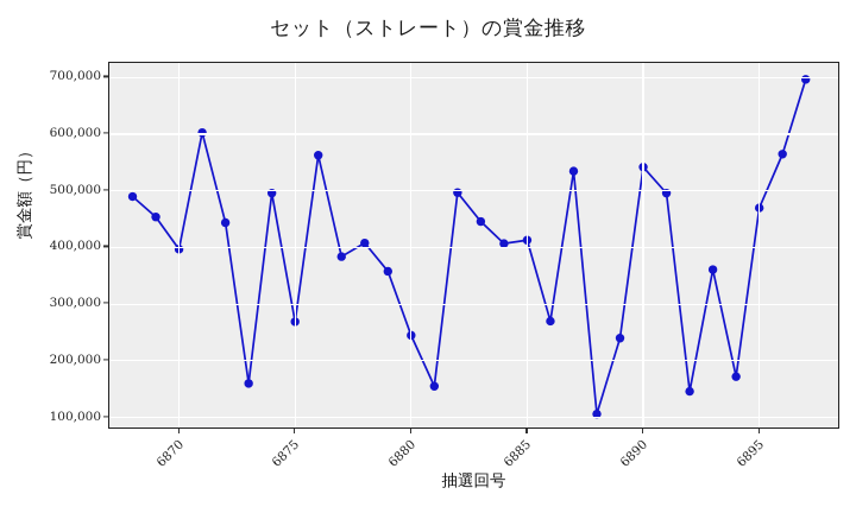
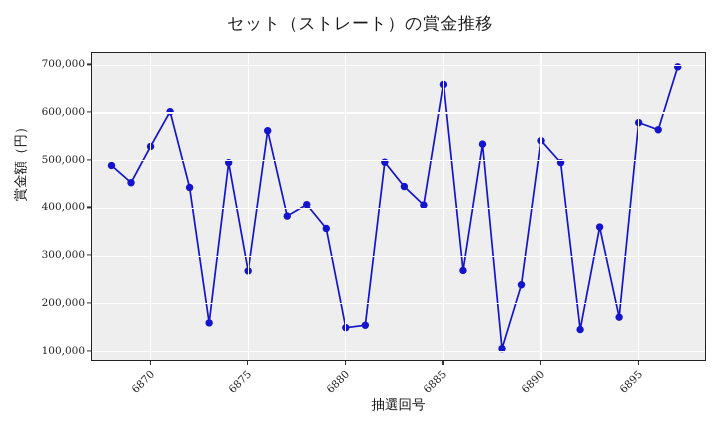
6870: 400000 -> 530000
6880: 240000 -> 150000
6885: 410000 -> 660000
6895: 470000 -> 580000
